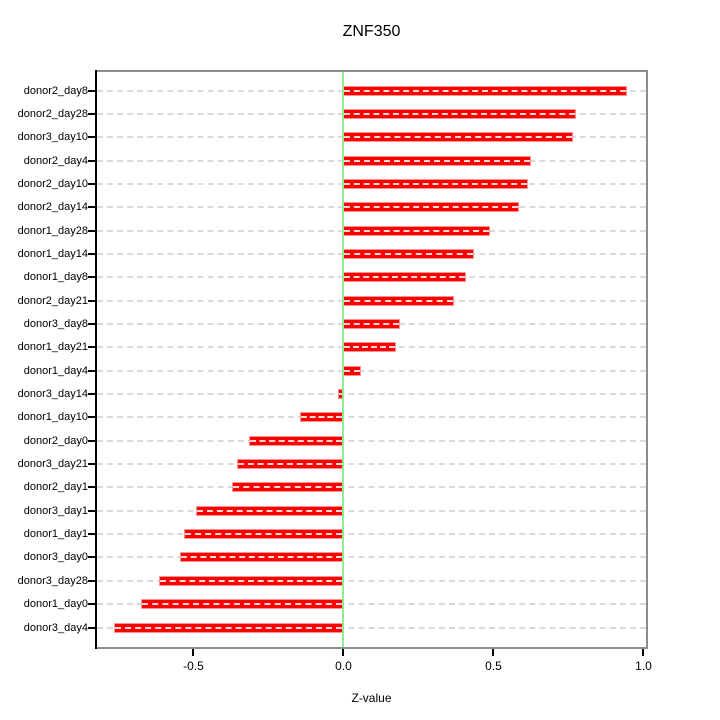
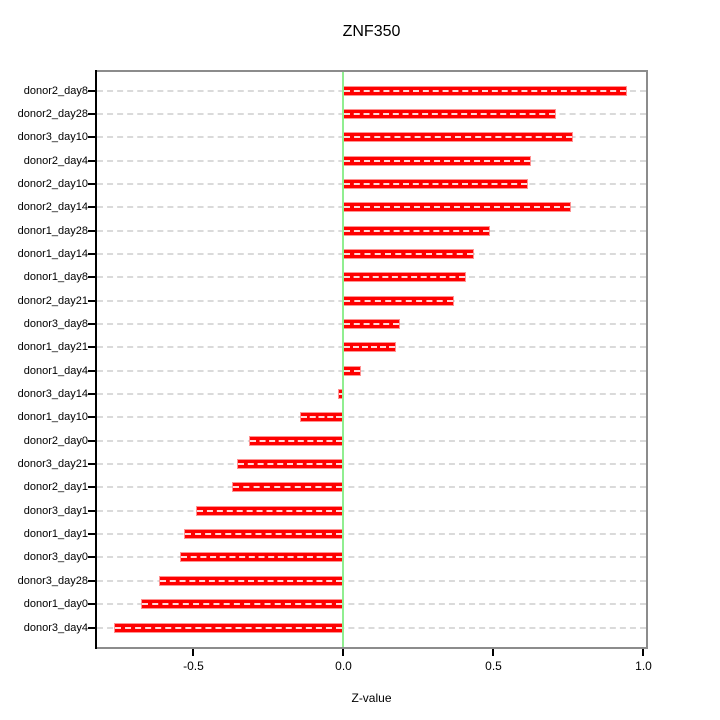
donor2_day28: 0.78 -> 0.71
donor2_day14: 0.58 -> 0.76
